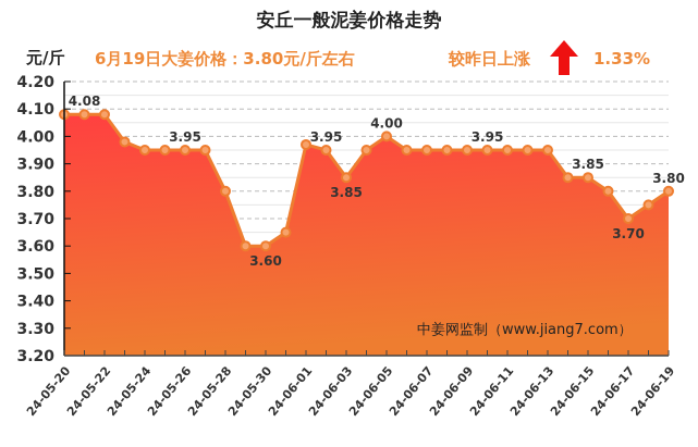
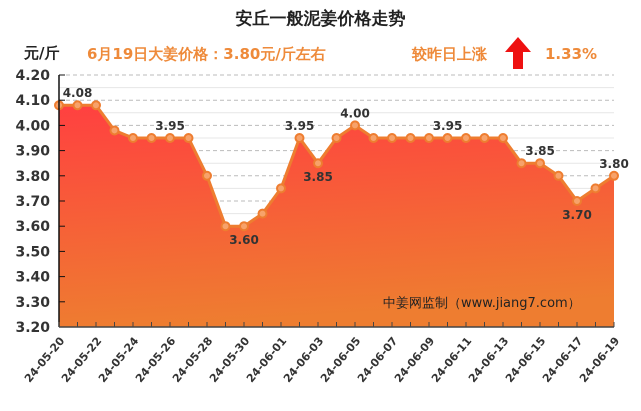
24-06-01: 3.97 -> 3.75
